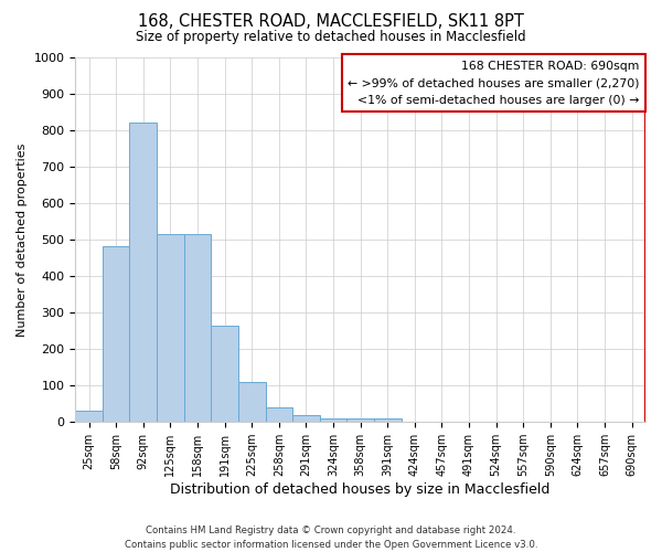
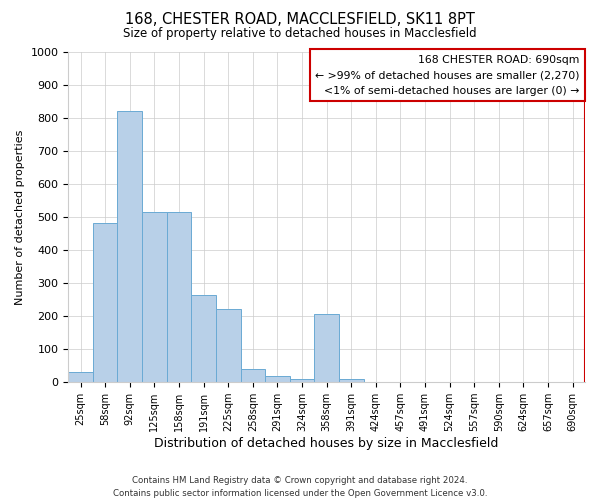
225sqm: 110 -> 220
358sqm: 10 -> 205
